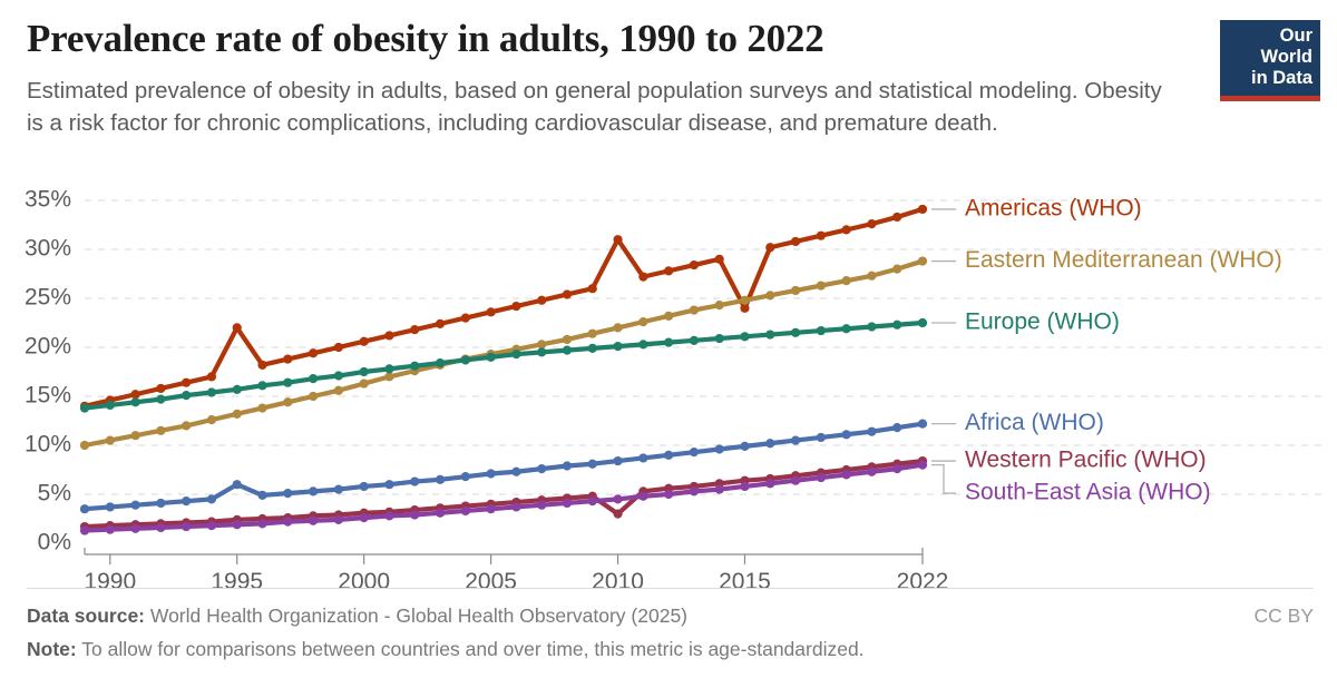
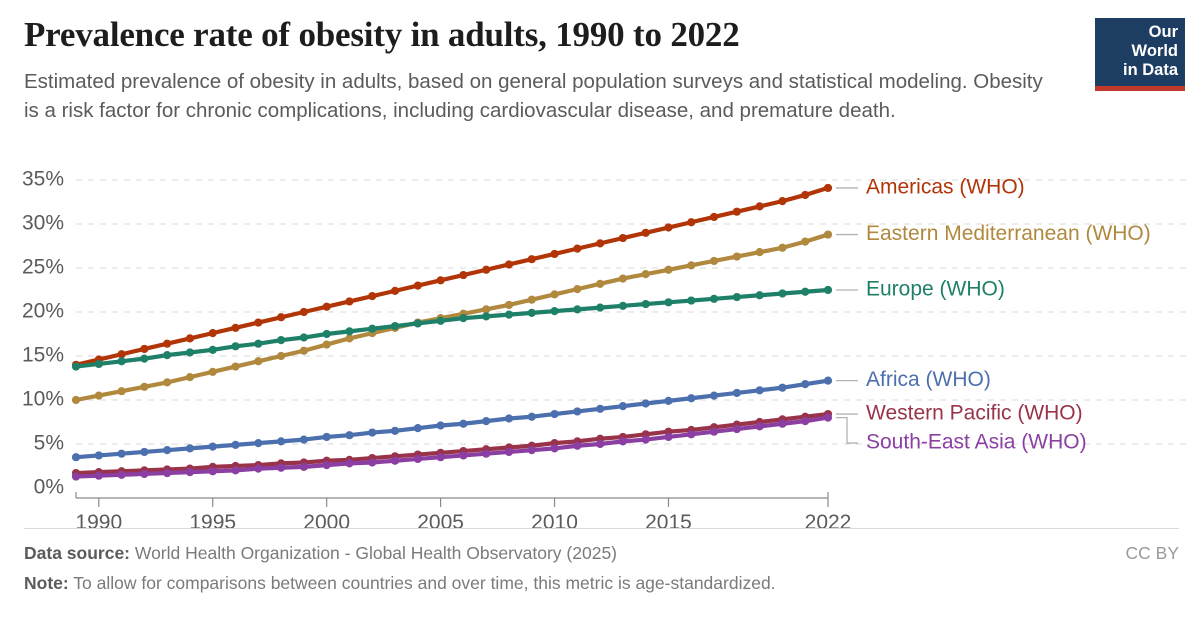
Americas (WHO)/1995: 22% -> 18%
Africa (WHO)/1995: 6% -> 5%
Americas (WHO)/2010: 31% -> 27%
Western Pacific (WHO)/2010: 3% -> 5%
Americas (WHO)/2015: 24% -> 30%
